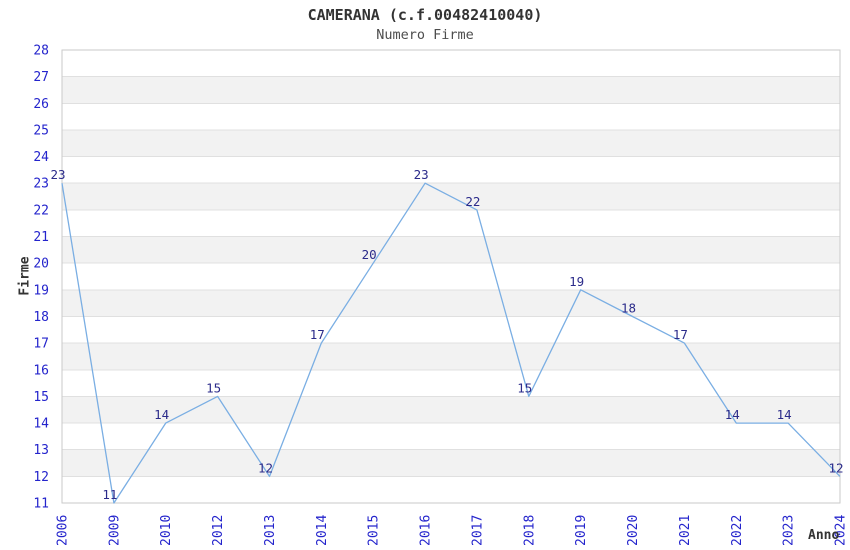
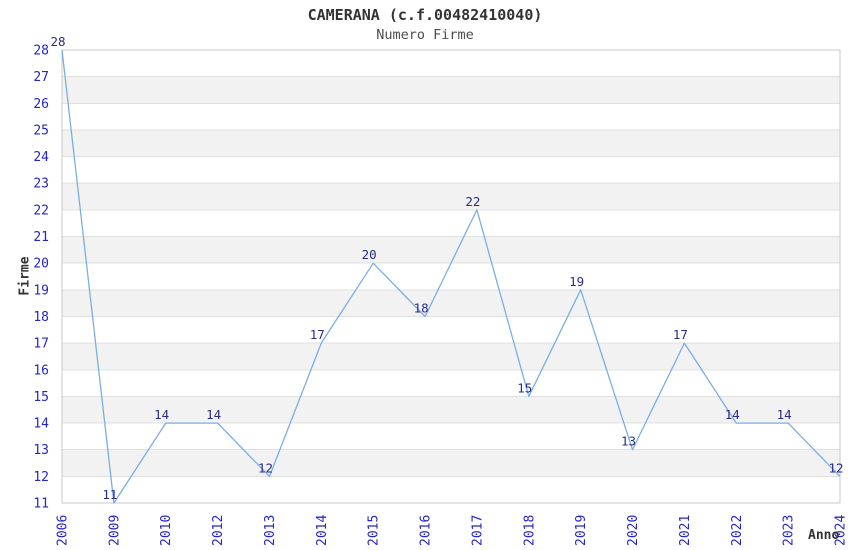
2006: 23 -> 28
2012: 15 -> 14
2016: 23 -> 18
2020: 18 -> 13
